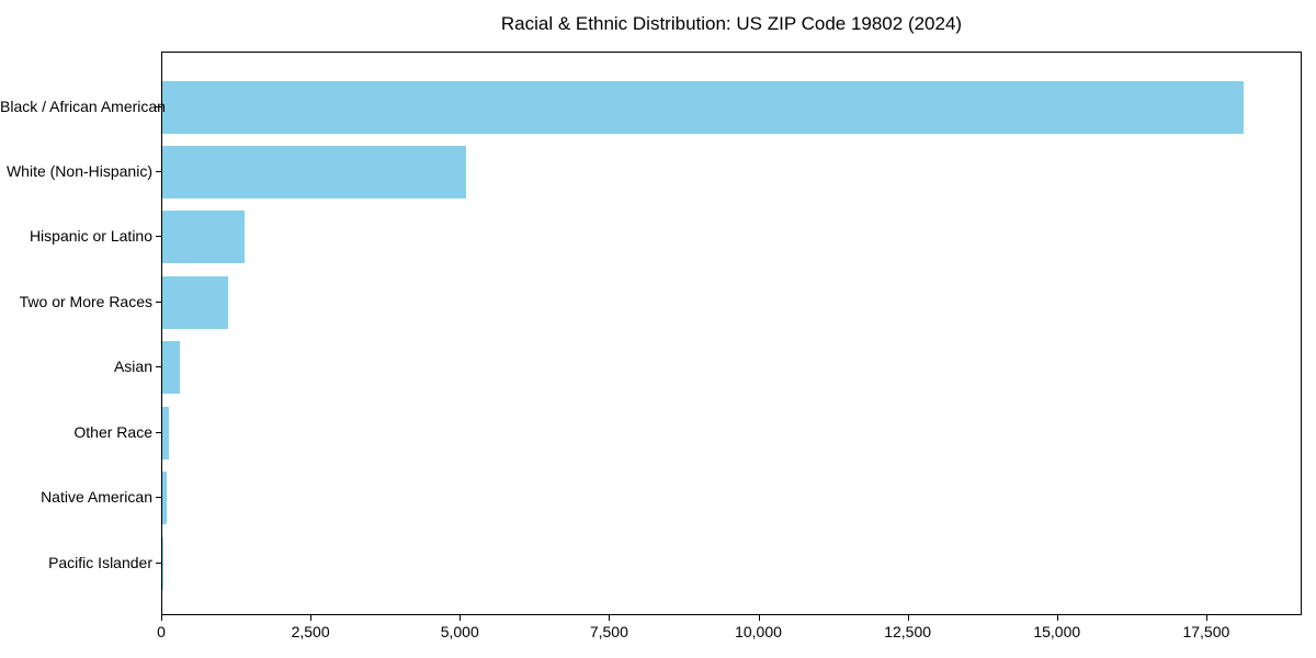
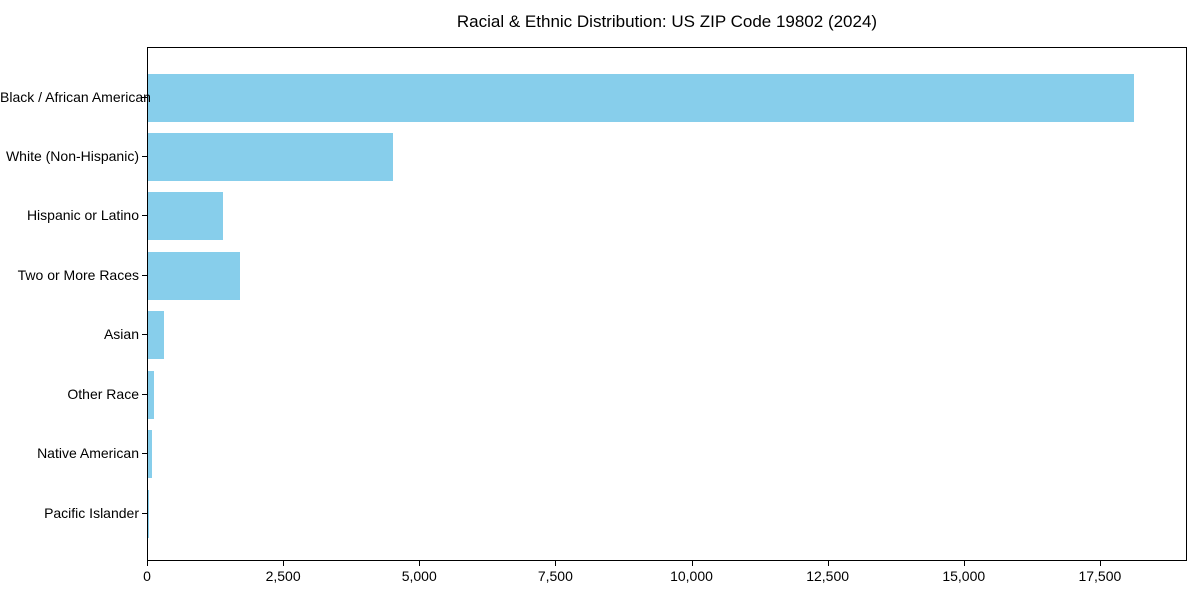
White (Non-Hispanic): 5100 -> 4500
Two or More Races: 1100 -> 1700
